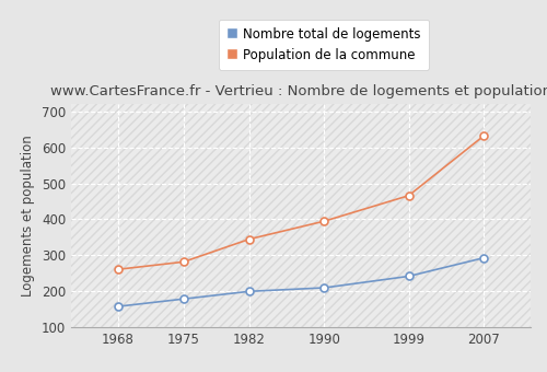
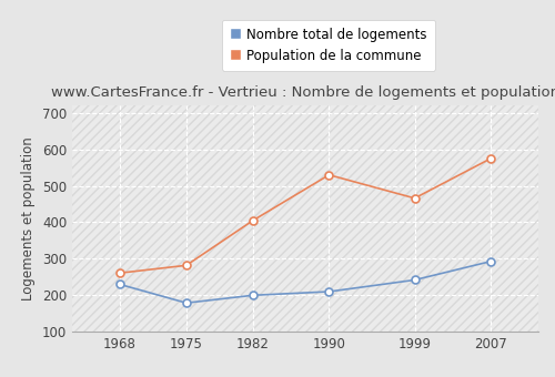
Nombre total de logements/1968: 158 -> 230
Population de la commune/1982: 345 -> 405
Population de la commune/1990: 395 -> 530
Population de la commune/2007: 632 -> 575
